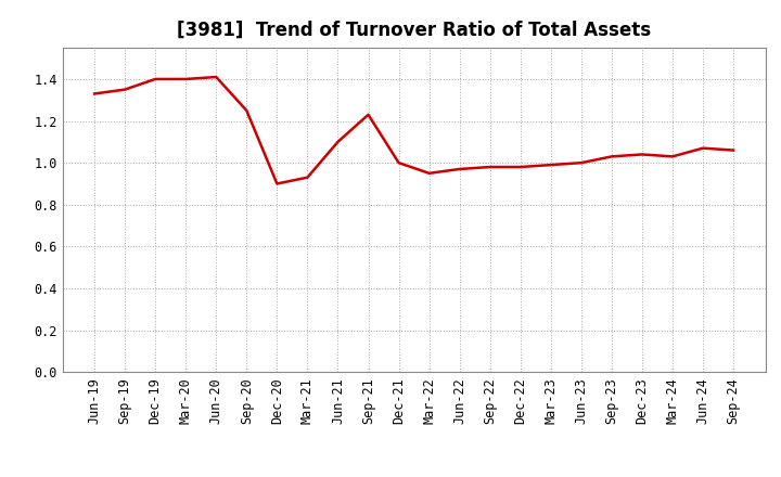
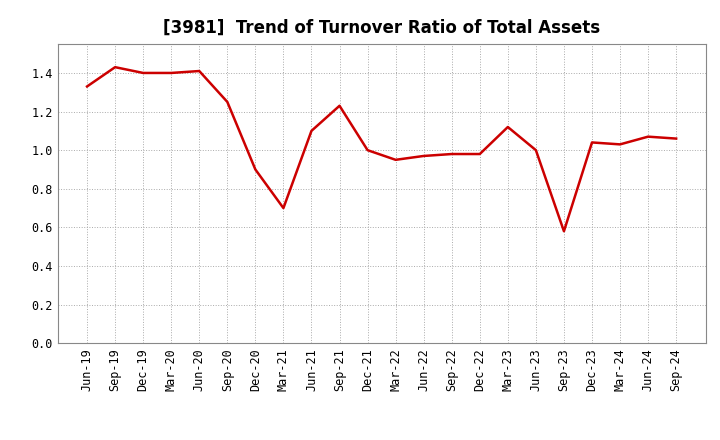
Sep-19: 1.35 -> 1.43
Mar-21: 0.93 -> 0.70
Mar-23: 0.99 -> 1.12
Sep-23: 1.03 -> 0.58
